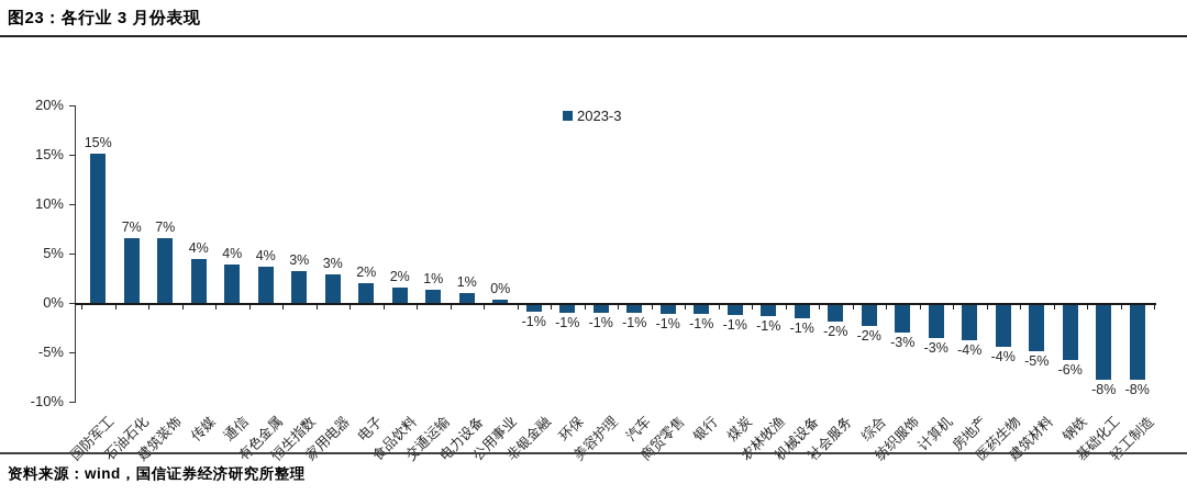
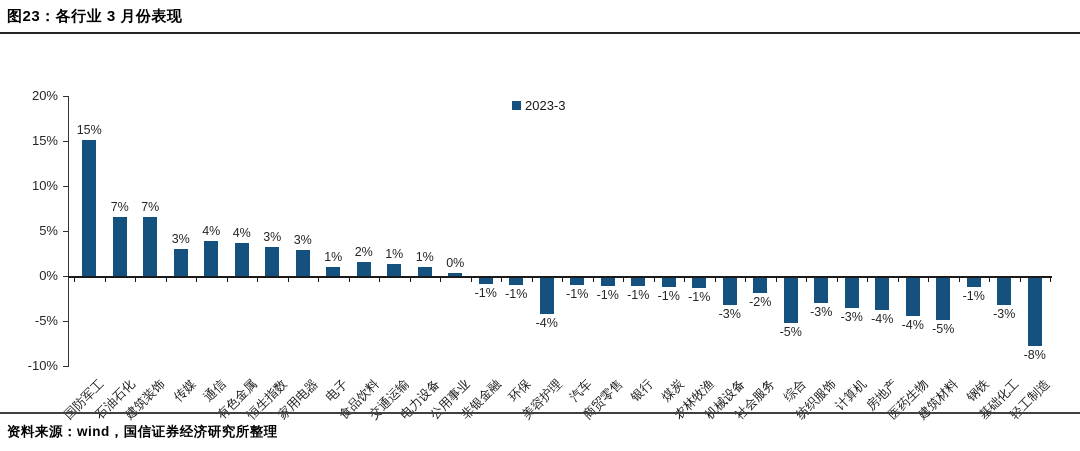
传媒: 4% -> 3%
电子: 2% -> 1%
美容护理: -1% -> -4%
机械设备: -1% -> -3%
综合: -2% -> -5%
钢铁: -6% -> -1%
基础化工: -8% -> -3%
